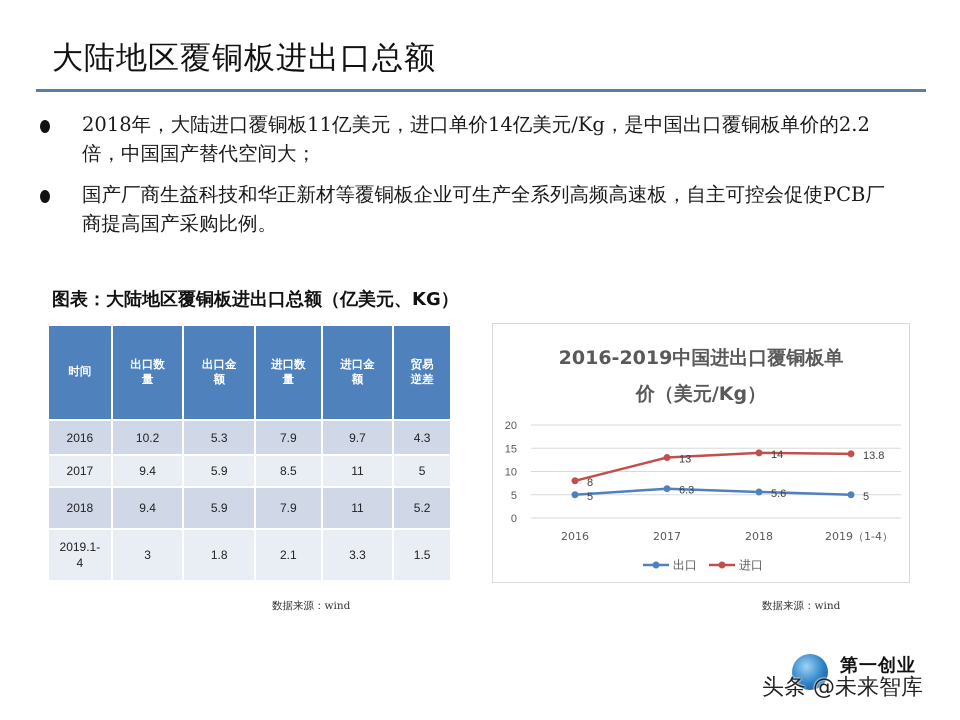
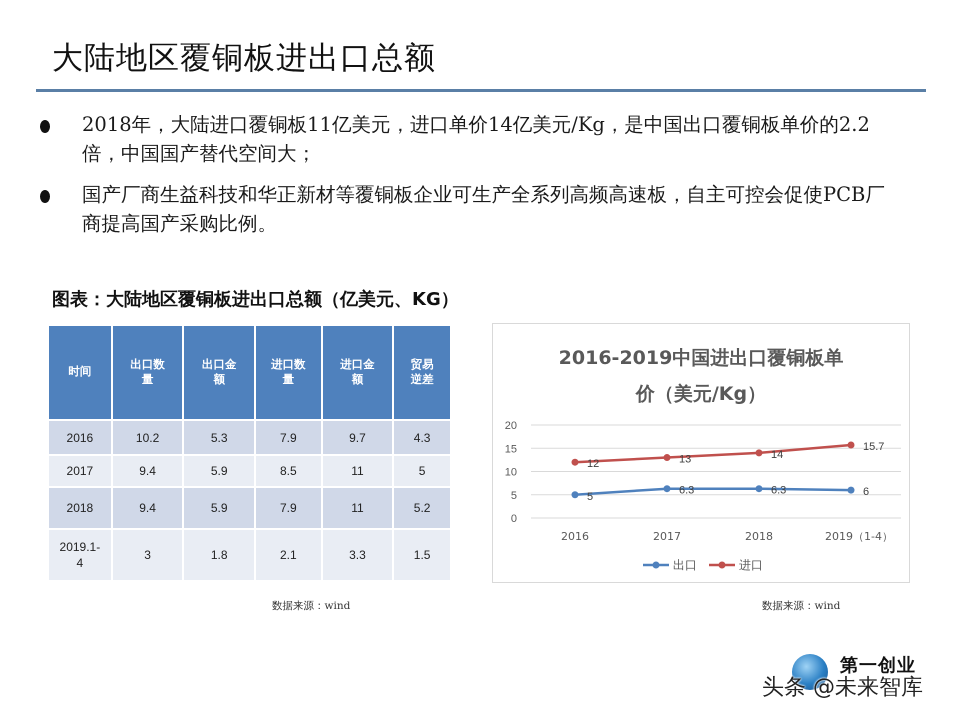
进口/2016: 8 -> 12
出口/2018: 5.6 -> 6.3
出口/2019（1-4）: 5 -> 6
进口/2019（1-4）: 13.8 -> 15.7
